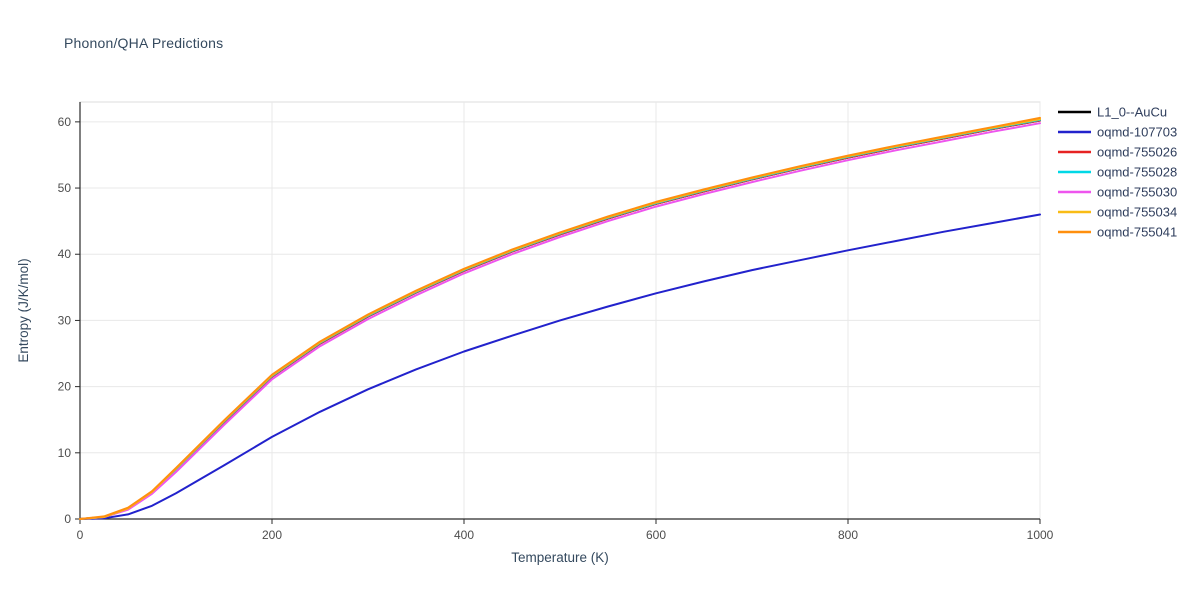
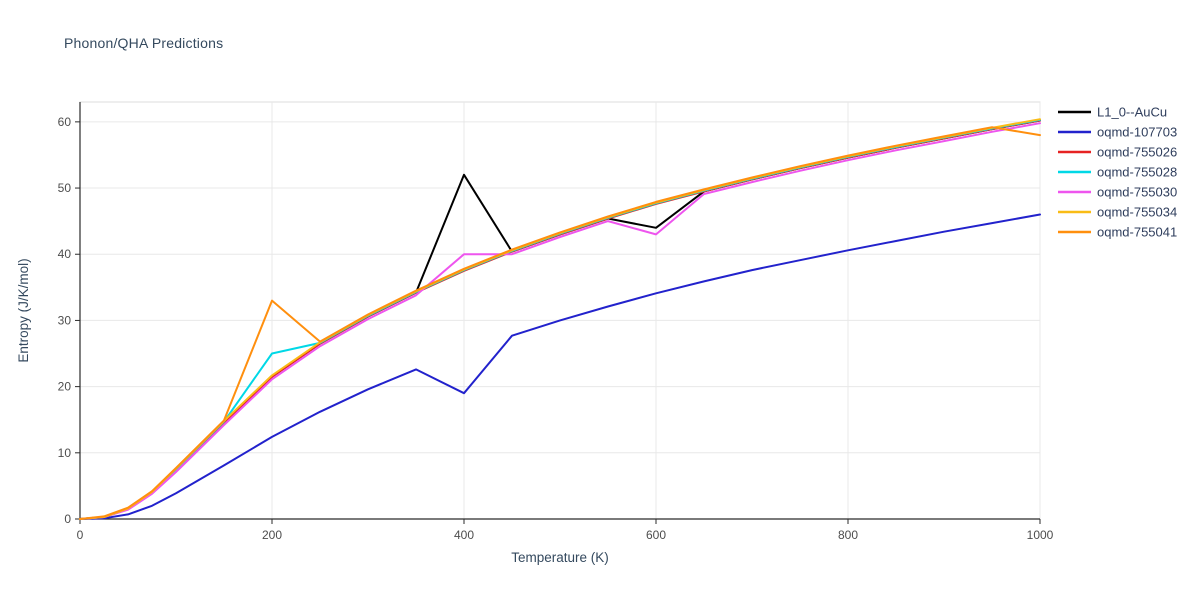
oqmd-755028/200: 22 -> 25
oqmd-755041/200: 22 -> 33
L1_0--AuCu/400: 38 -> 52
oqmd-107703/400: 25 -> 19
oqmd-755030/400: 37 -> 40
L1_0--AuCu/600: 48 -> 44
oqmd-755030/600: 47 -> 43
oqmd-755041/1000: 61 -> 58
